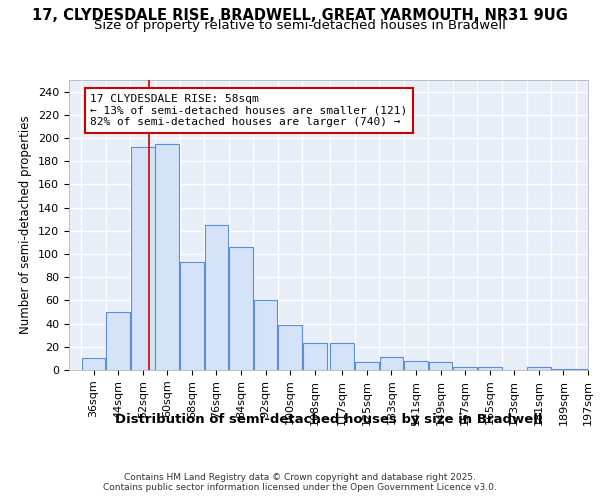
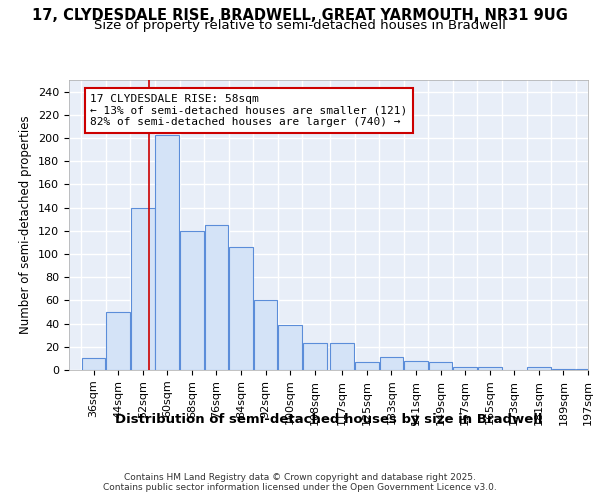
52sqm: 192 -> 140
60sqm: 195 -> 203
68sqm: 93 -> 120
